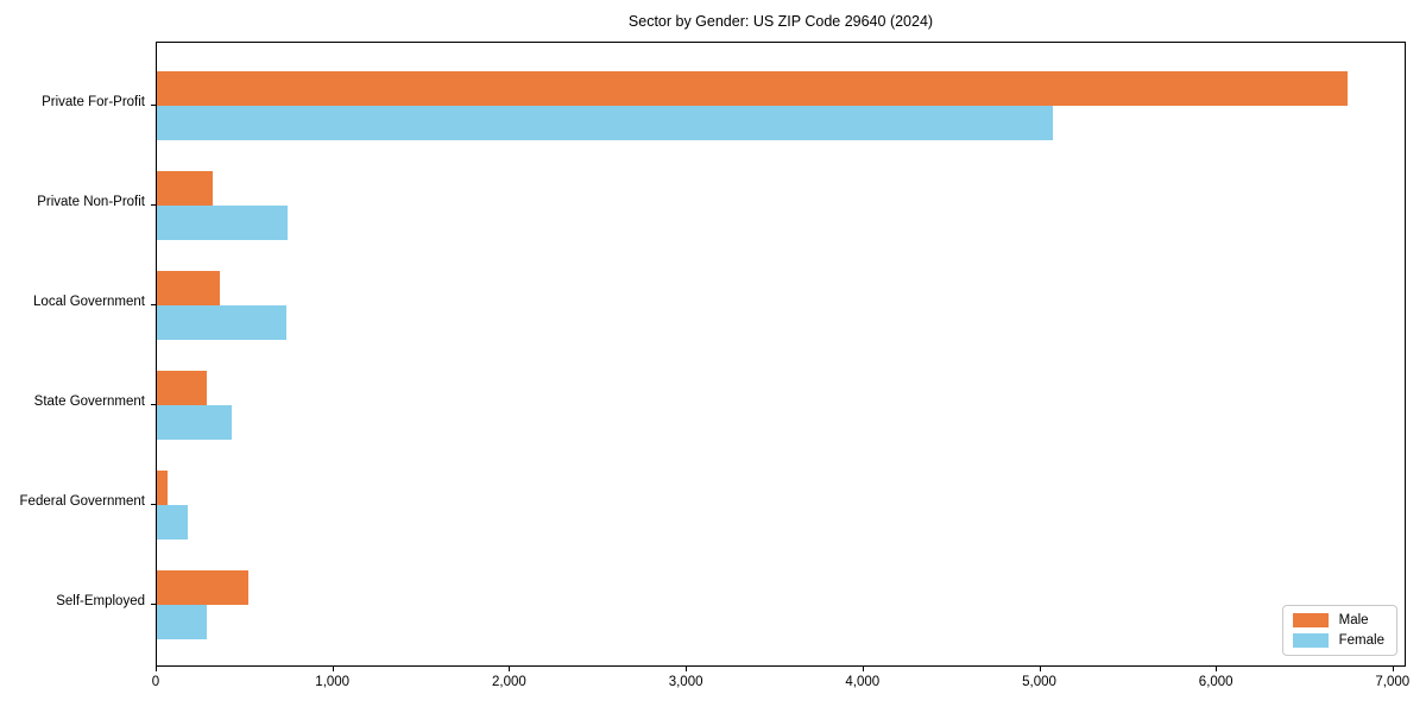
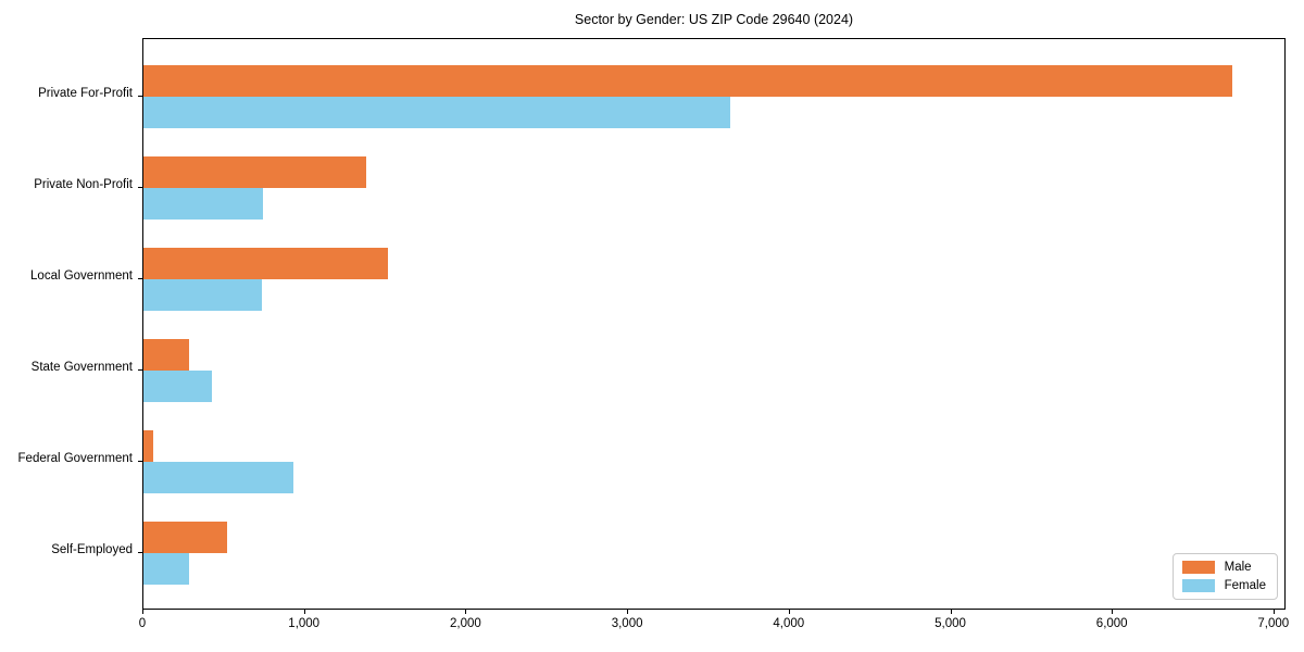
Female/Private For-Profit: 5070 -> 3630
Male/Private Non-Profit: 320 -> 1380
Male/Local Government: 360 -> 1510
Female/Federal Government: 180 -> 930
